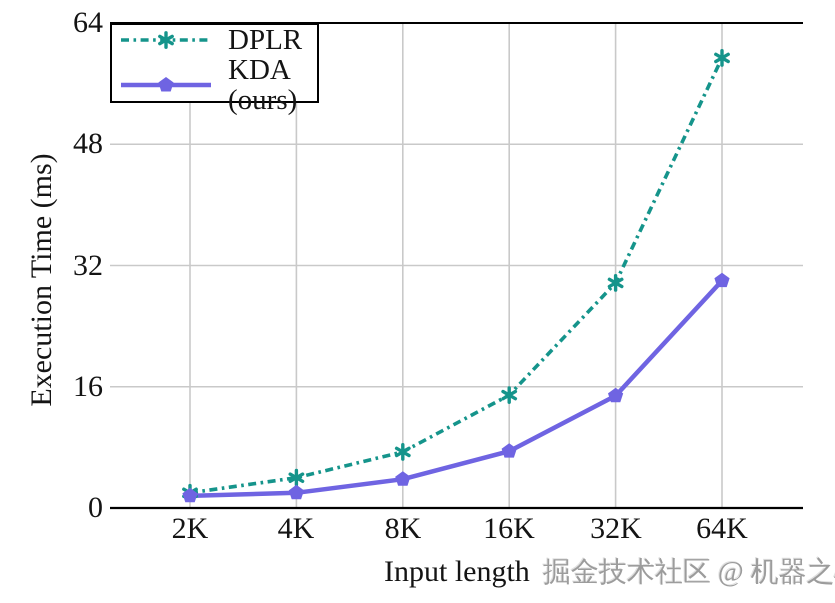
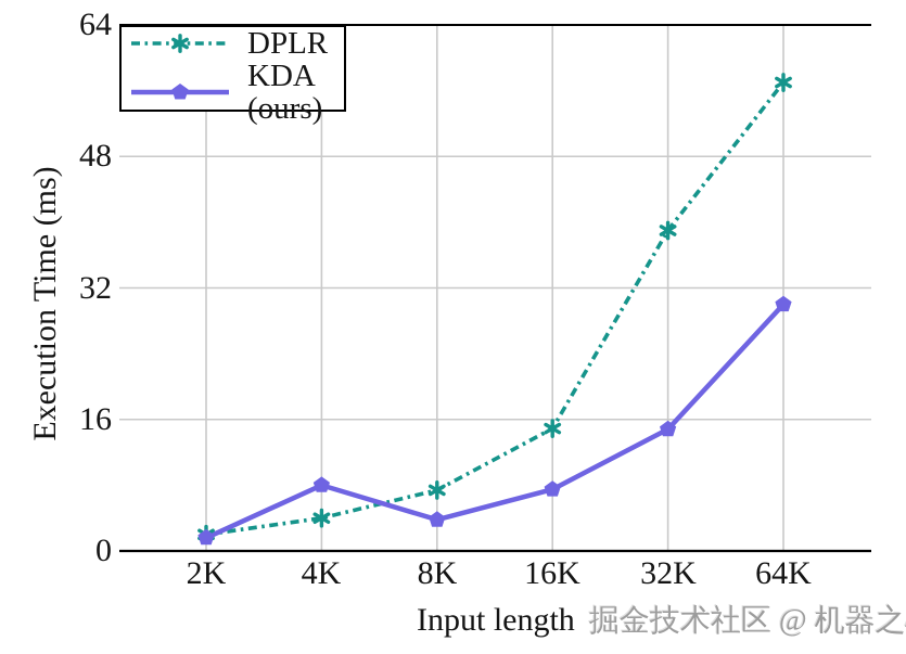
KDA (ours)/4K: 2 -> 8
DPLR/32K: 30 -> 39
DPLR/64K: 59 -> 57
